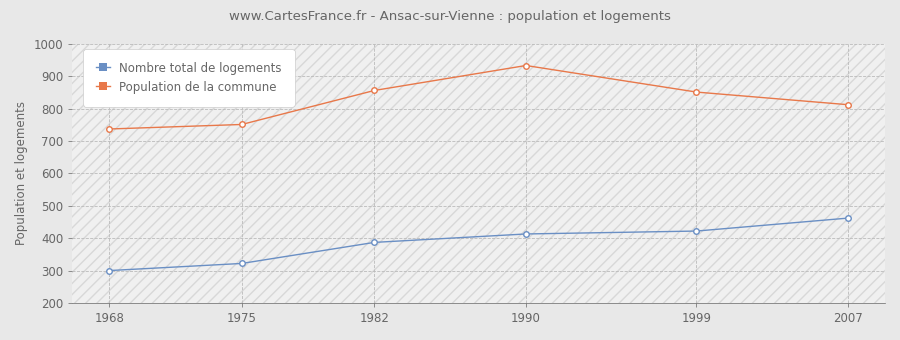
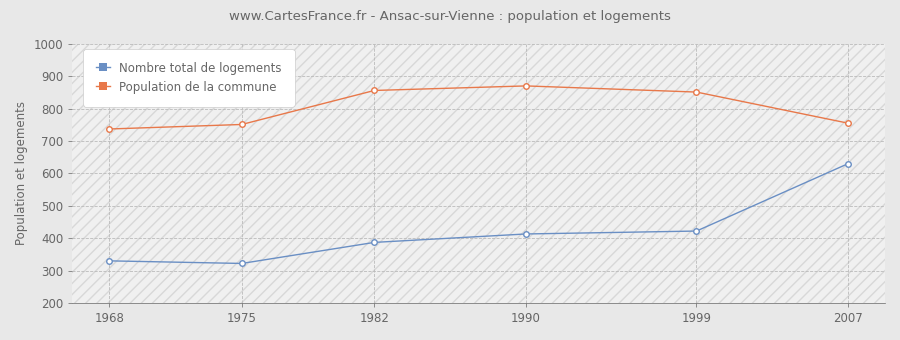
Nombre total de logements/1968: 300 -> 330
Population de la commune/1990: 933 -> 870
Nombre total de logements/2007: 462 -> 630
Population de la commune/2007: 812 -> 755
